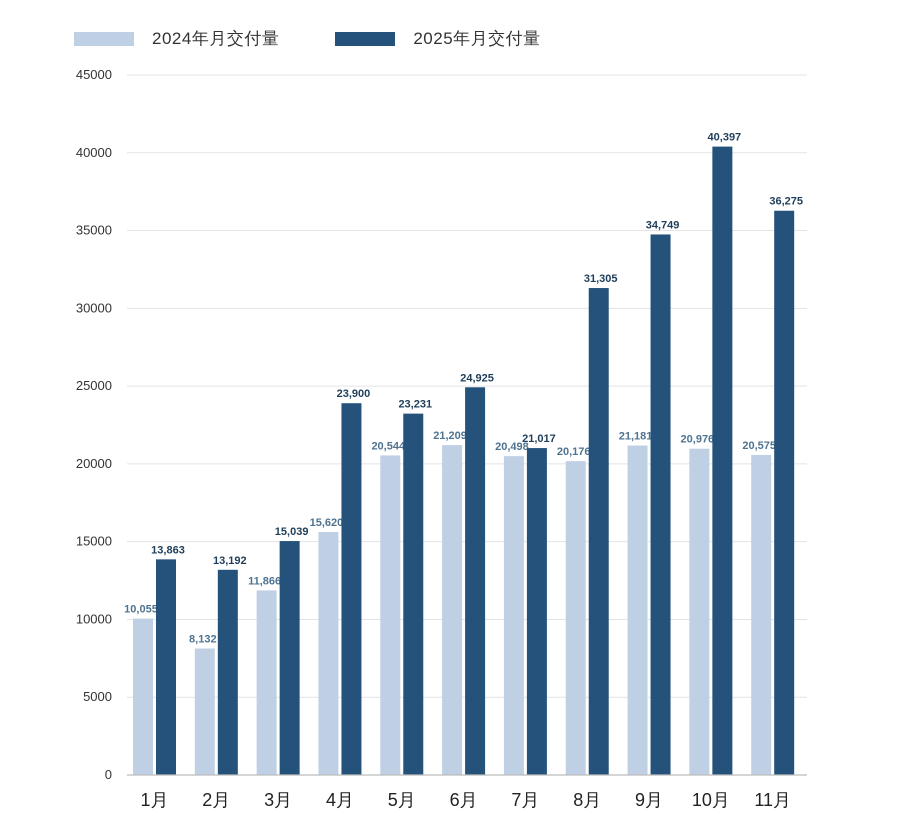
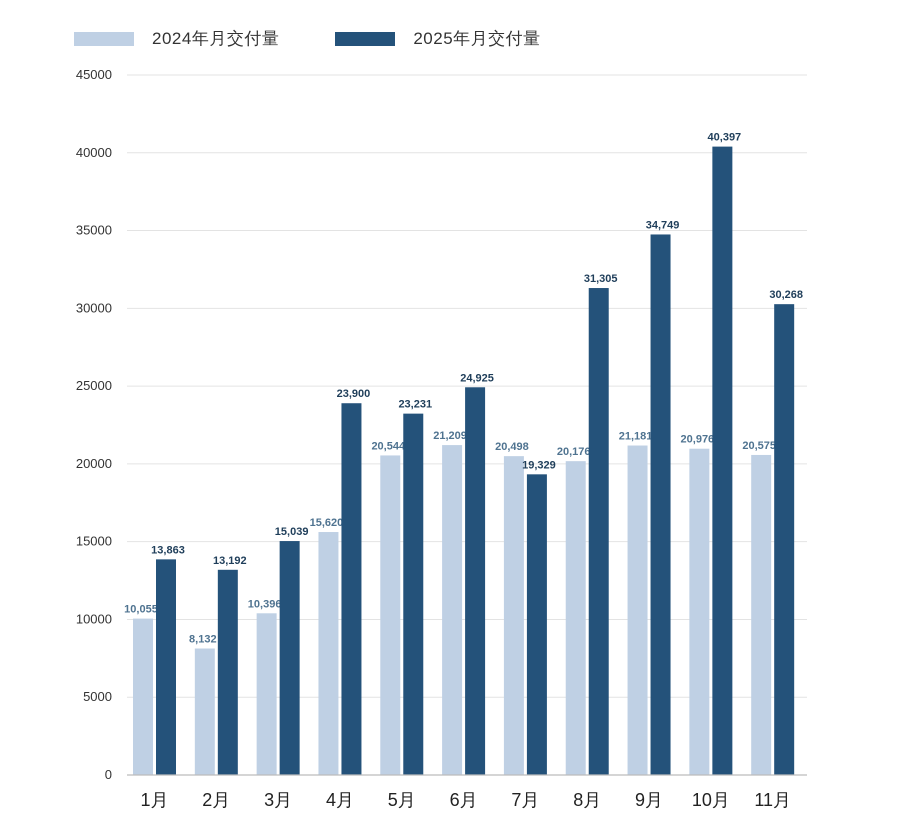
2024年月交付量/3月: 11,866 -> 10,396
2025年月交付量/7月: 21,017 -> 19,329
2025年月交付量/11月: 36,275 -> 30,268
